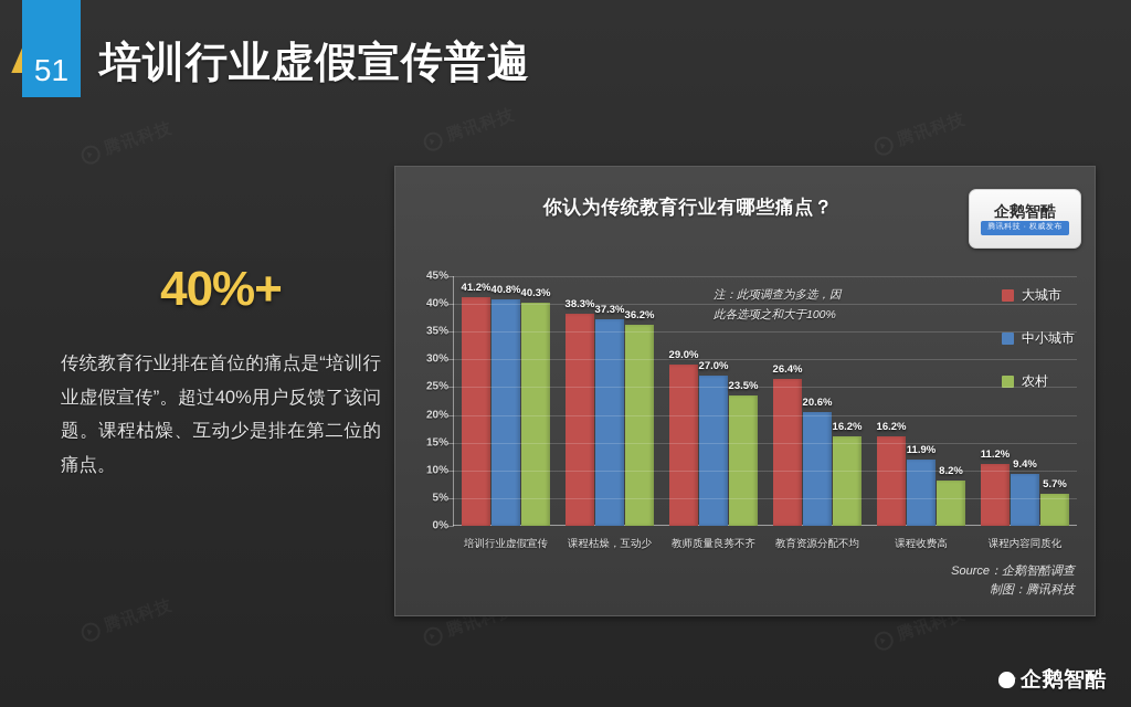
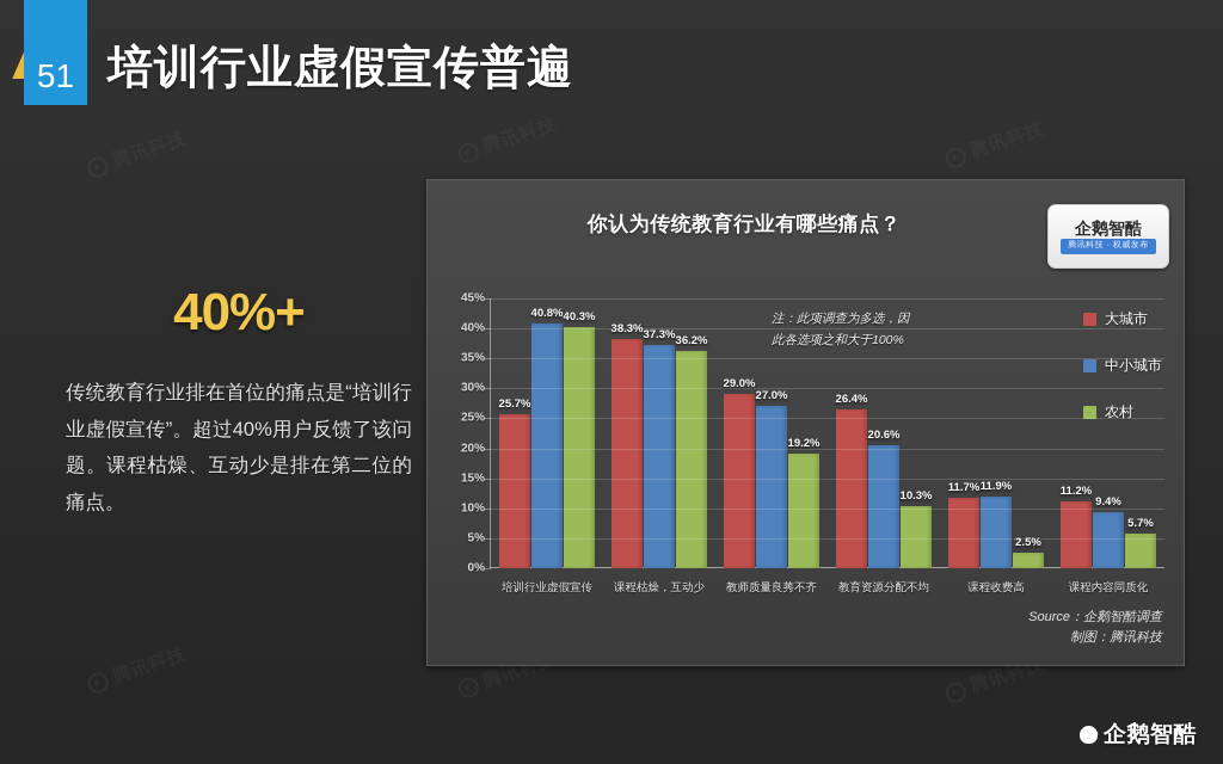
大城市/培训行业虚假宣传: 41.2% -> 25.7%
农村/教师质量良莠不齐: 23.5% -> 19.2%
农村/教育资源分配不均: 16.2% -> 10.3%
大城市/课程收费高: 16.2% -> 11.7%
农村/课程收费高: 8.2% -> 2.5%
